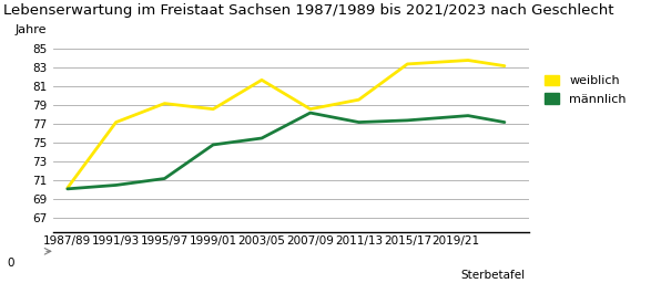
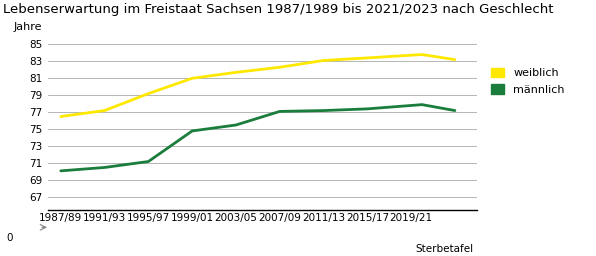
weiblich/1987/89: 70.2 -> 76.5
weiblich/1999/01: 78.6 -> 81.0
weiblich/2007/09: 78.6 -> 82.3
männlich/2007/09: 78.2 -> 77.1
weiblich/2011/13: 79.6 -> 83.1
